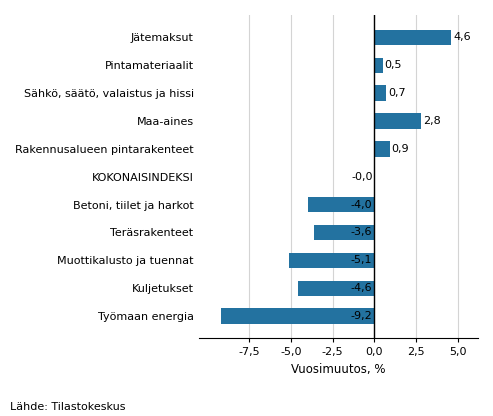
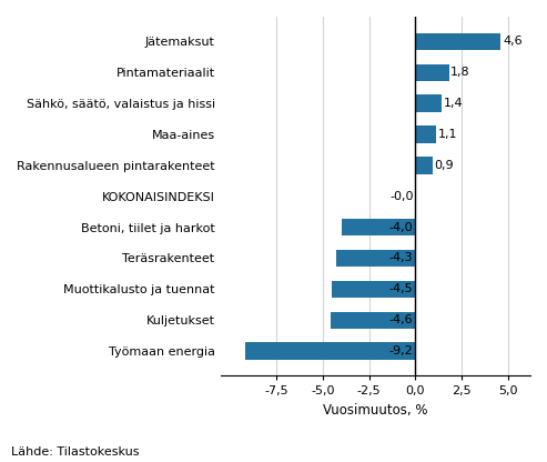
Pintamateriaalit: 0,5 -> 1,8
Sähkö, säätö, valaistus ja hissi: 0,7 -> 1,4
Maa-aines: 2,8 -> 1,1
Teräsrakenteet: -3,6 -> -4,3
Muottikalusto ja tuennat: -5,1 -> -4,5
